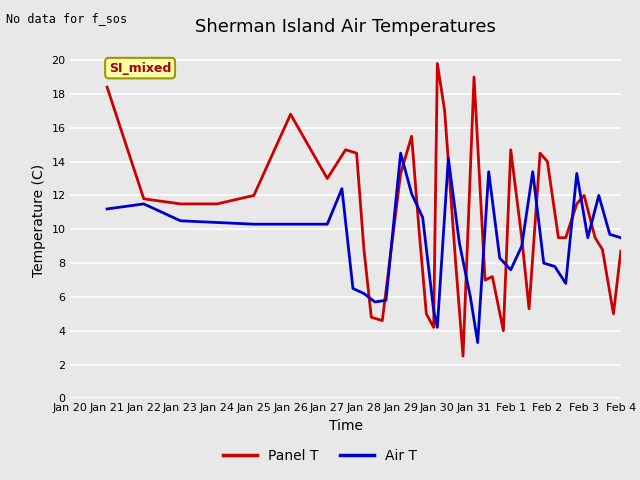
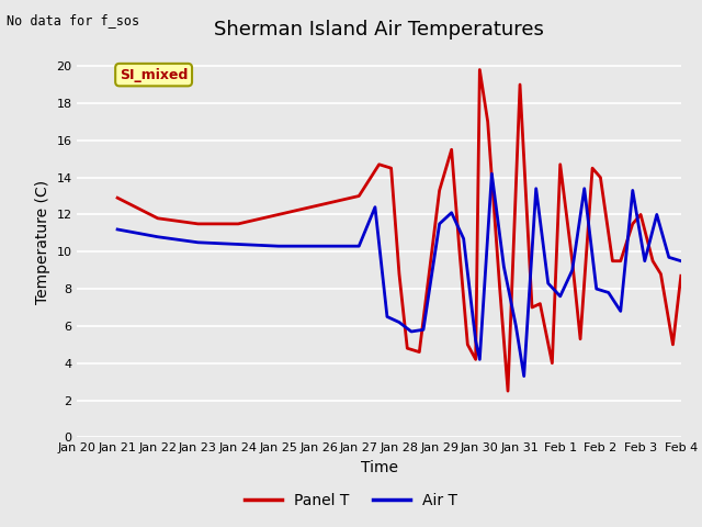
Panel T/Jan 21: 18.4 -> 12.9
Air T/Jan 22: 11.5 -> 10.8
Panel T/Jan 26: 16.8 -> 12.5
Air T/Jan 29: 14.5 -> 11.5
